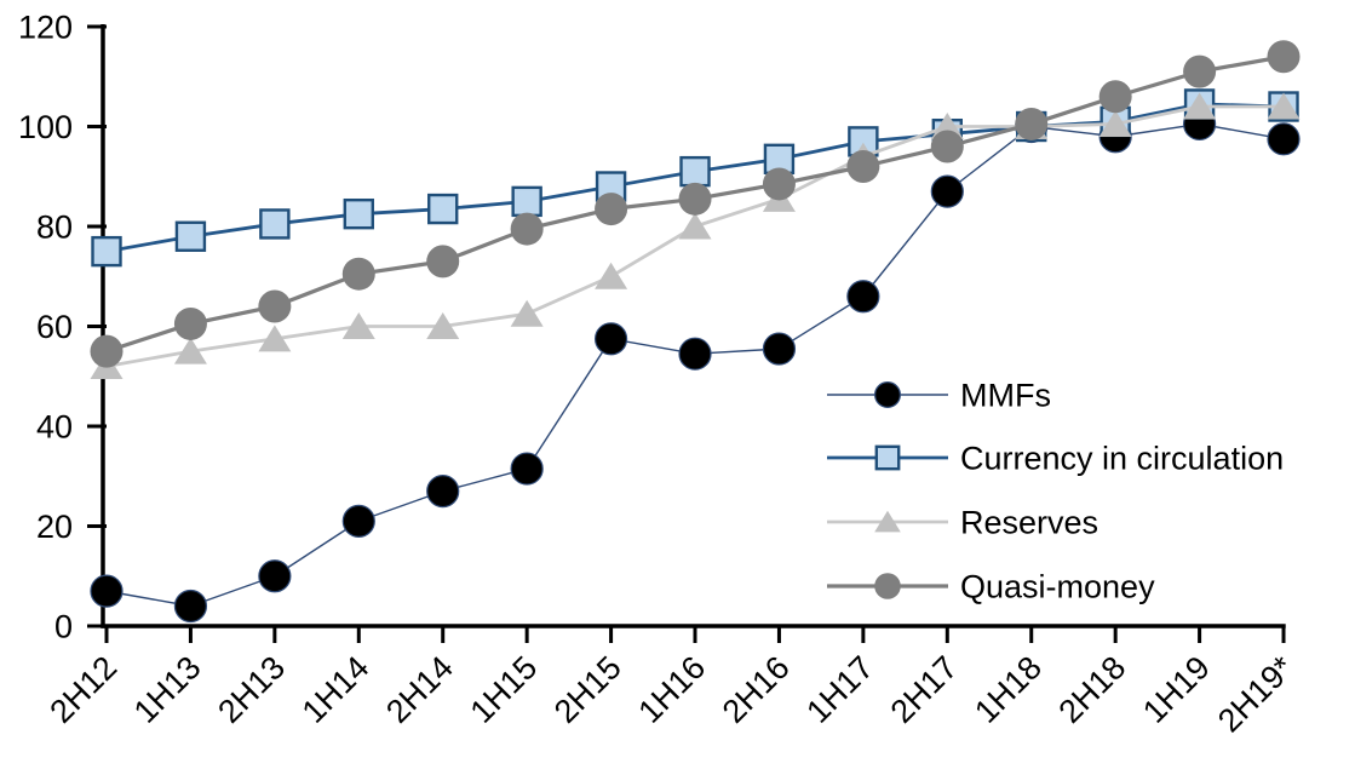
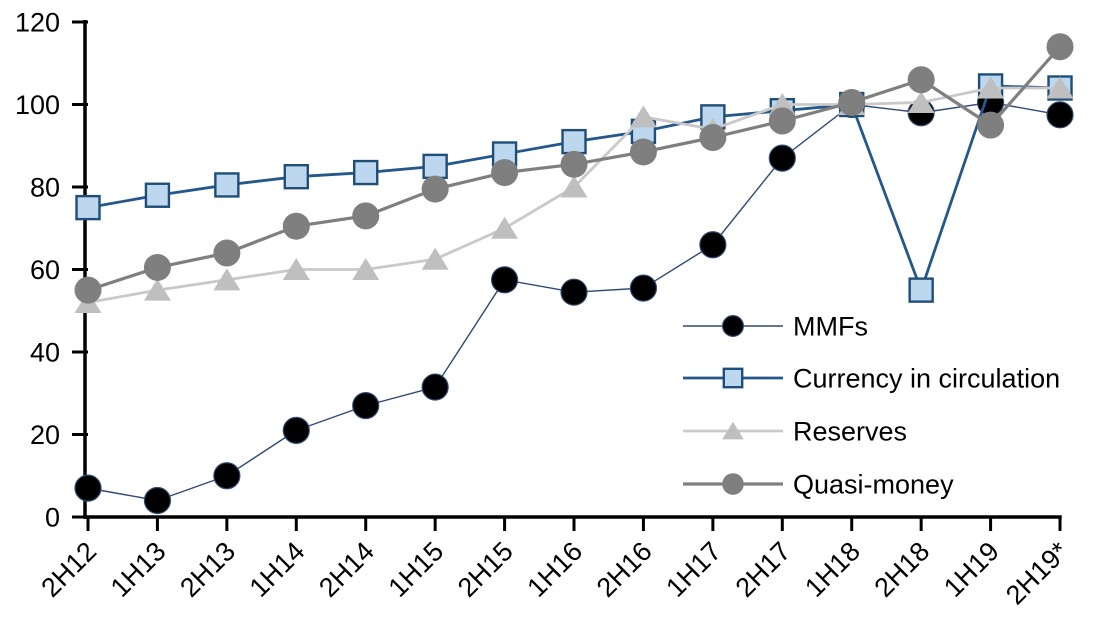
Reserves/2H16: 86 -> 97
Currency in circulation/2H18: 101 -> 55
Quasi-money/1H19: 111 -> 95
